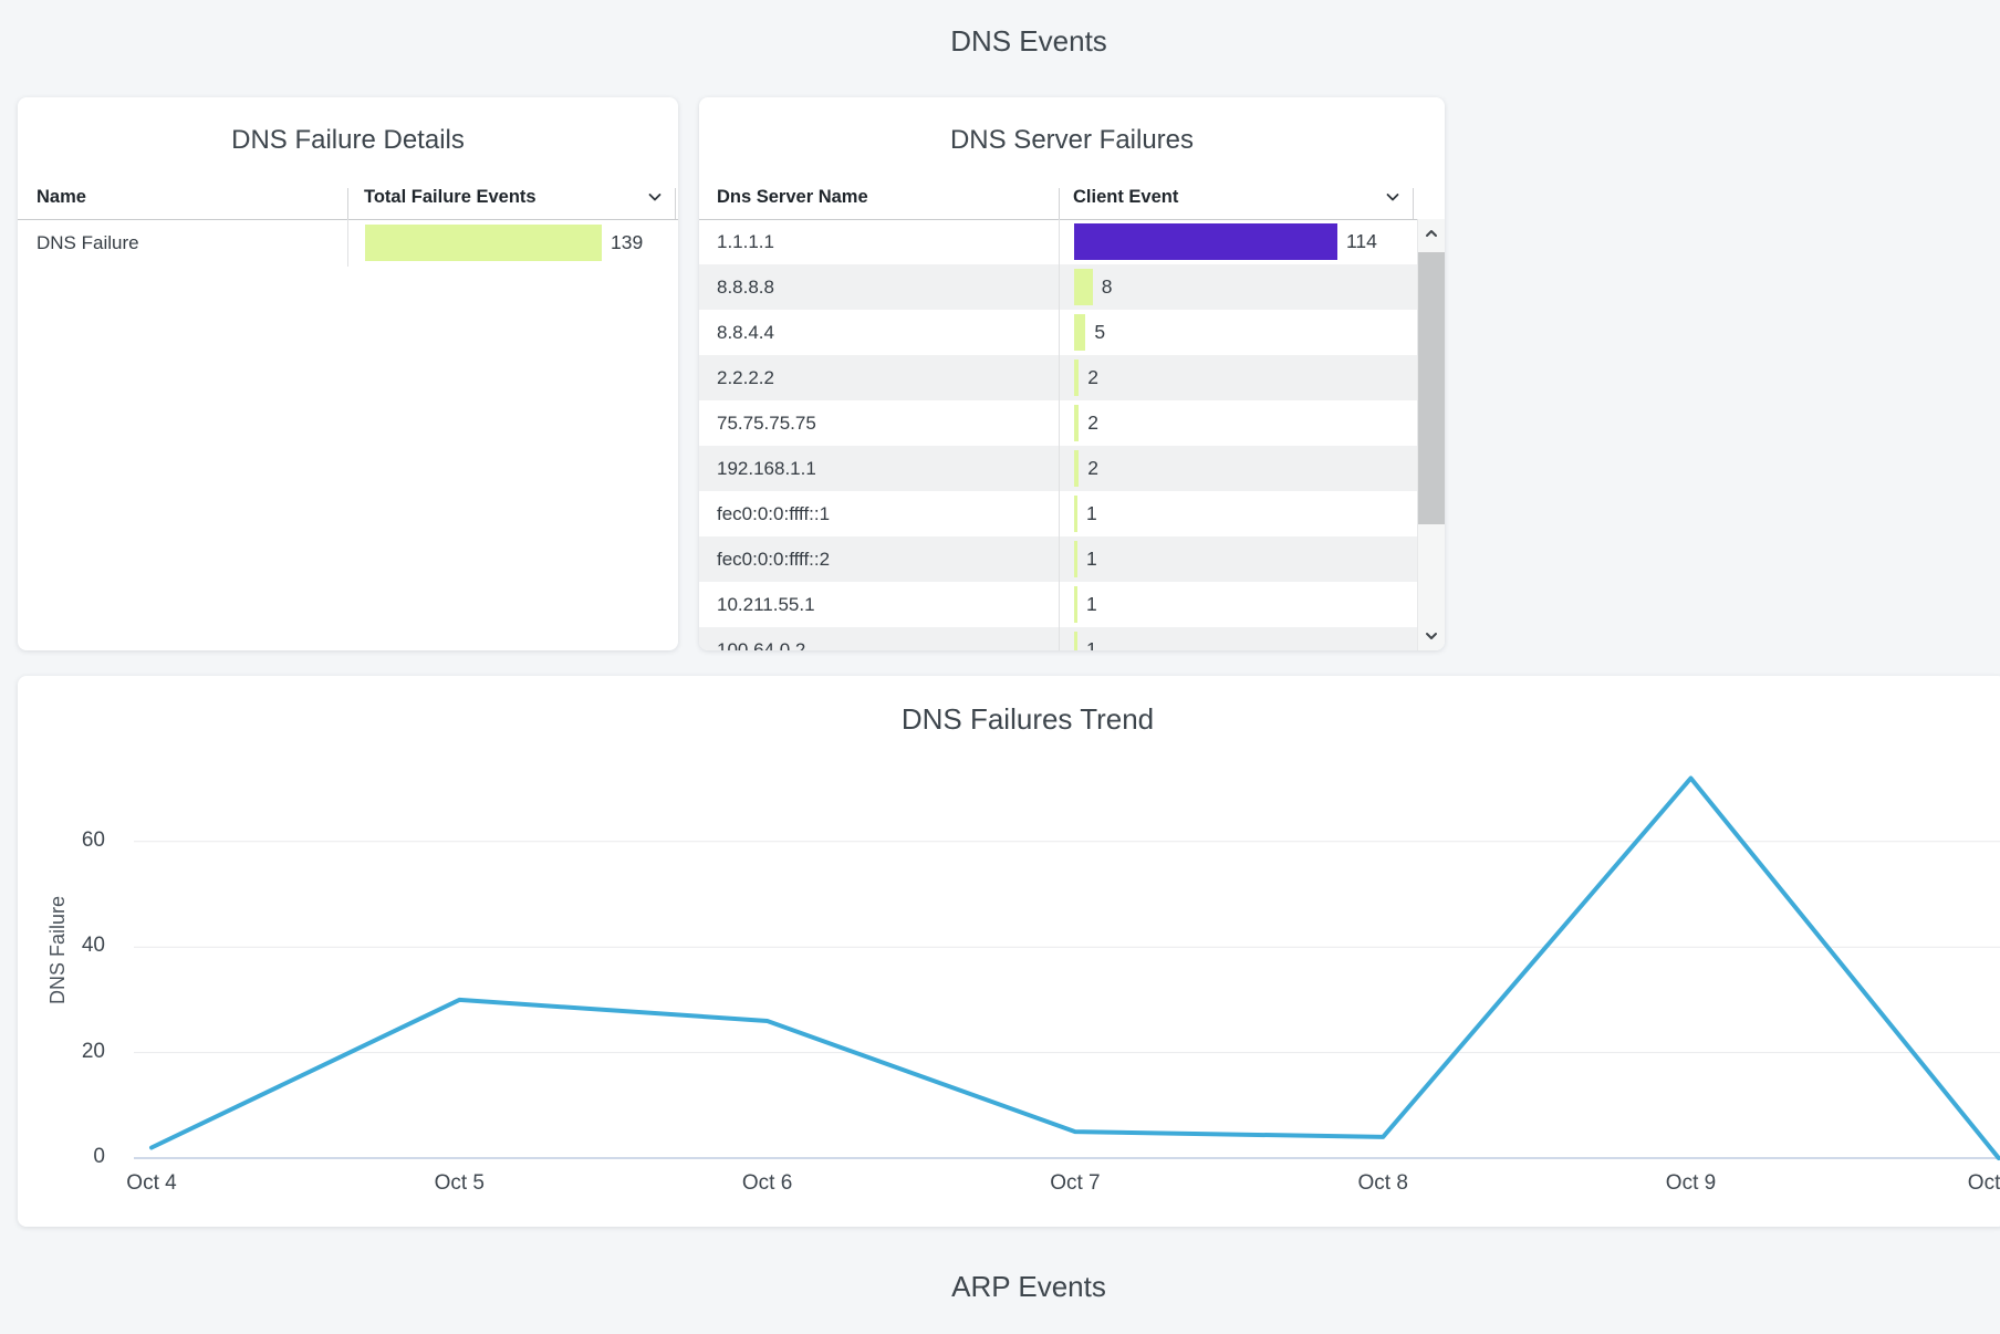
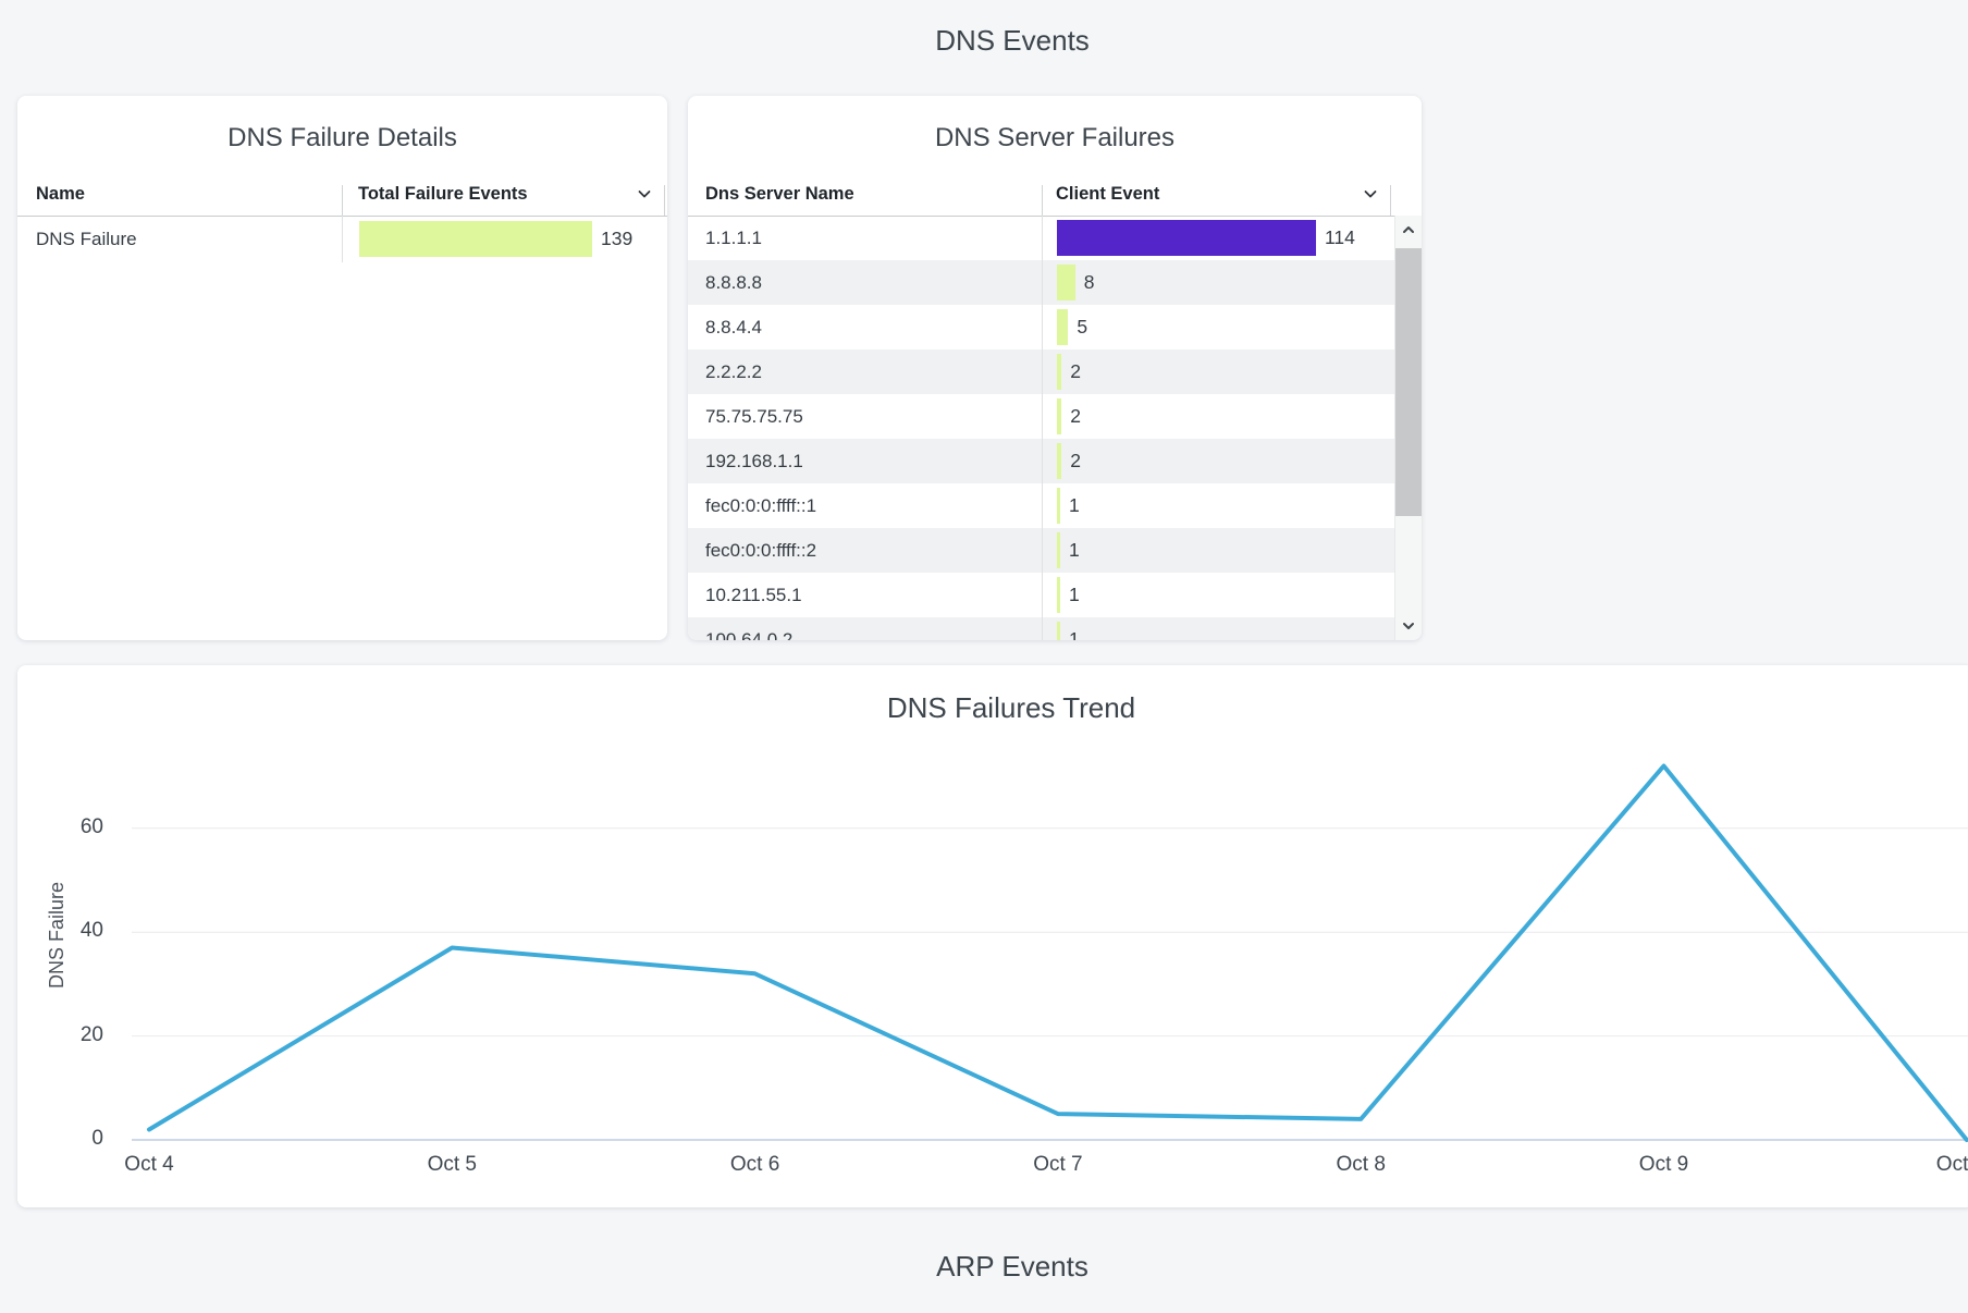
Oct 5: 30 -> 37
Oct 6: 26 -> 32
